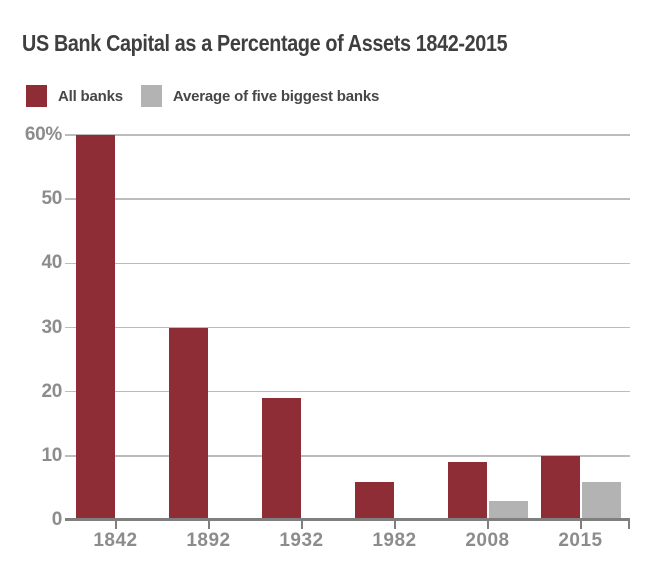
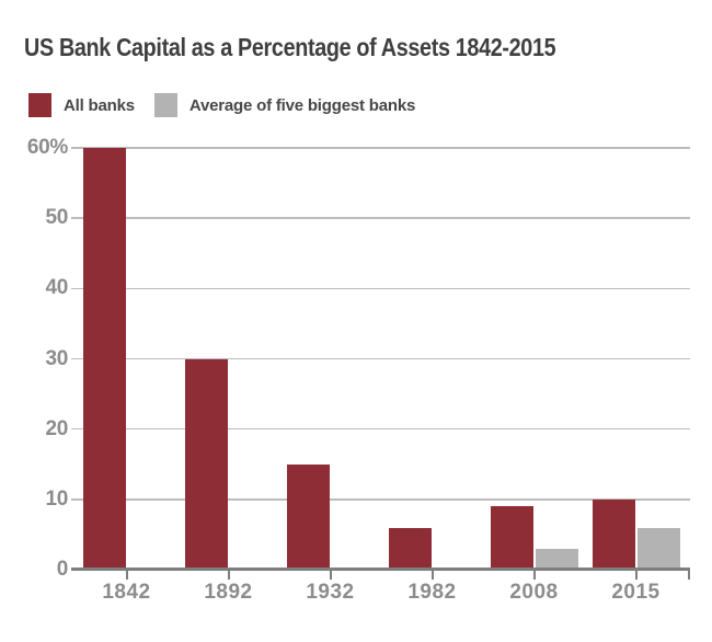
All banks/1932: 19% -> 15%
